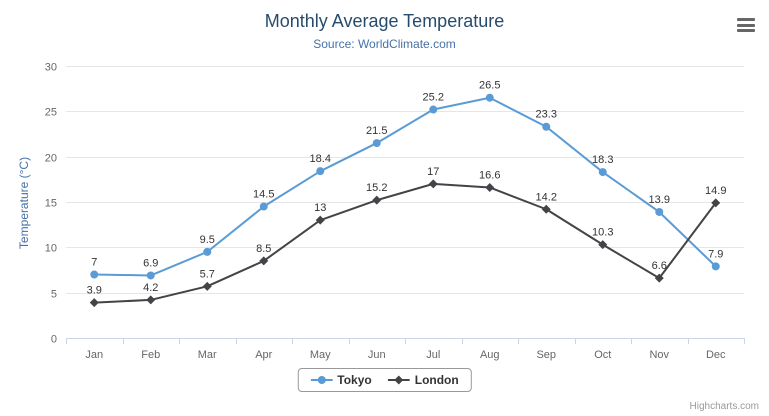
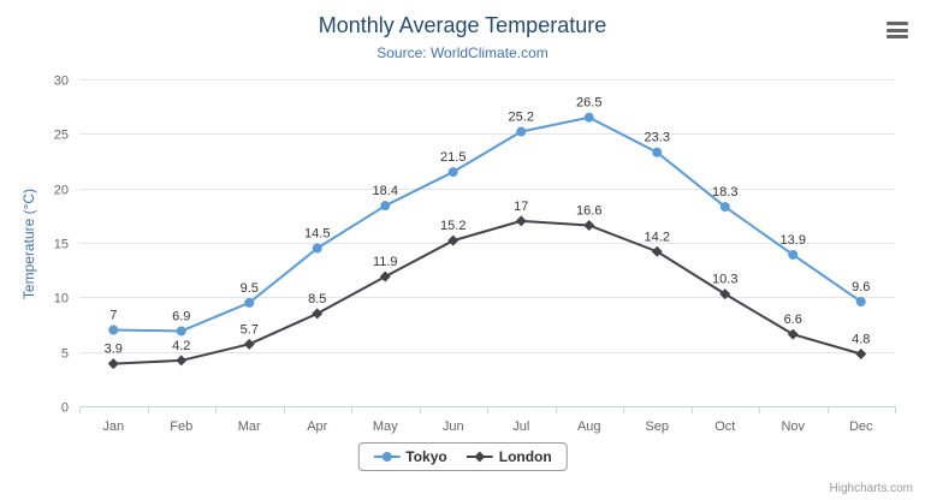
London/May: 13 -> 11.9
Tokyo/Dec: 7.9 -> 9.6
London/Dec: 14.9 -> 4.8
